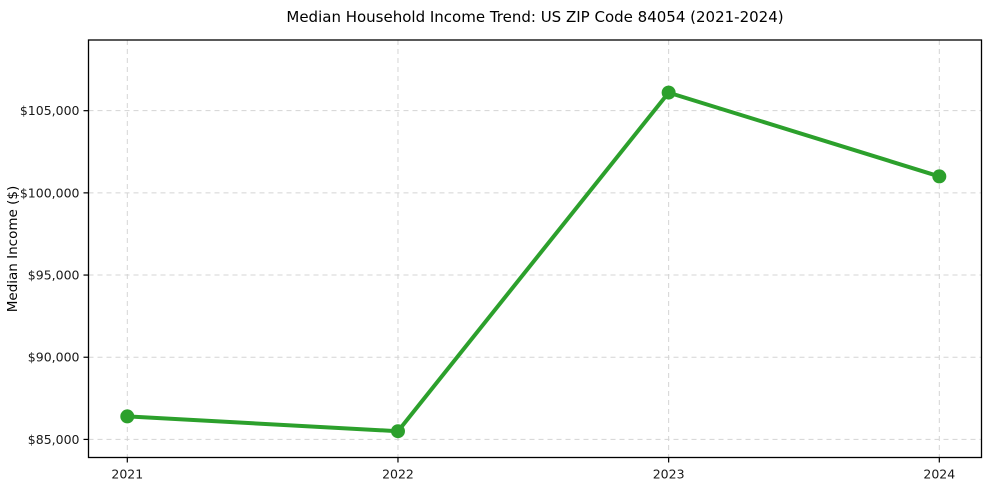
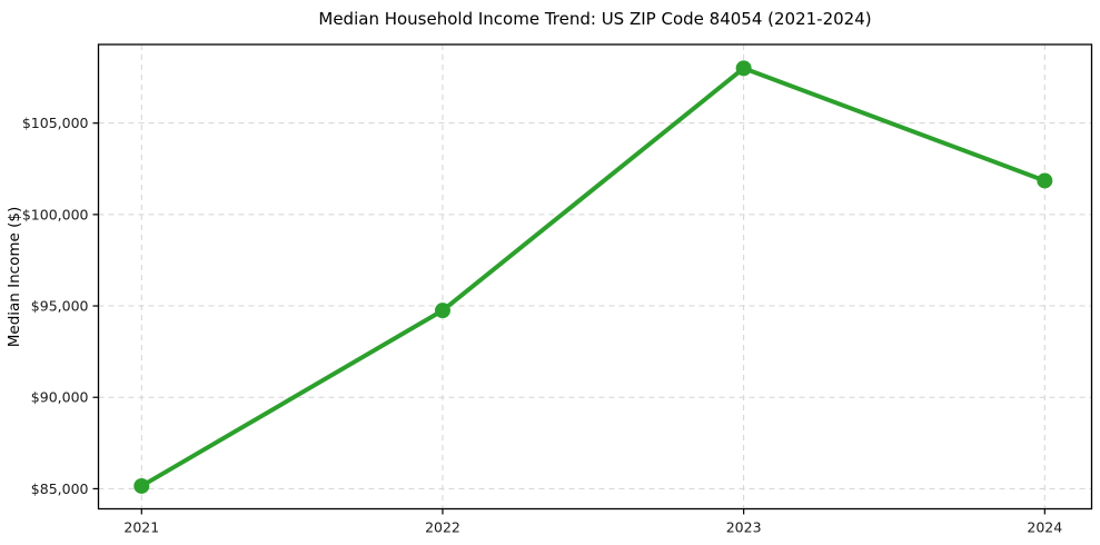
2021: $86400 -> $85200
2022: $85500 -> $94800
2023: $106100 -> $108000
2024: $101000 -> $101800
